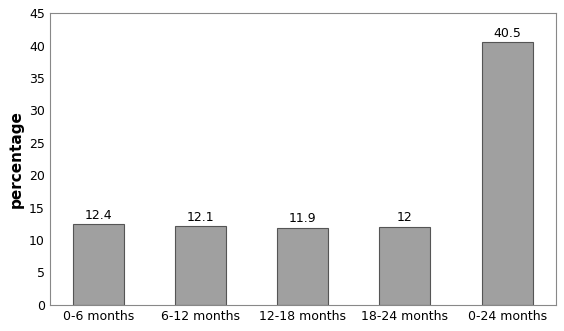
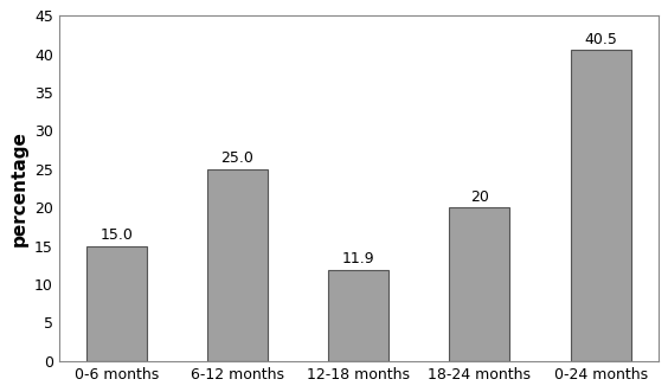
0-6 months: 12.4 -> 15.0
6-12 months: 12.1 -> 25.0
18-24 months: 12 -> 20
